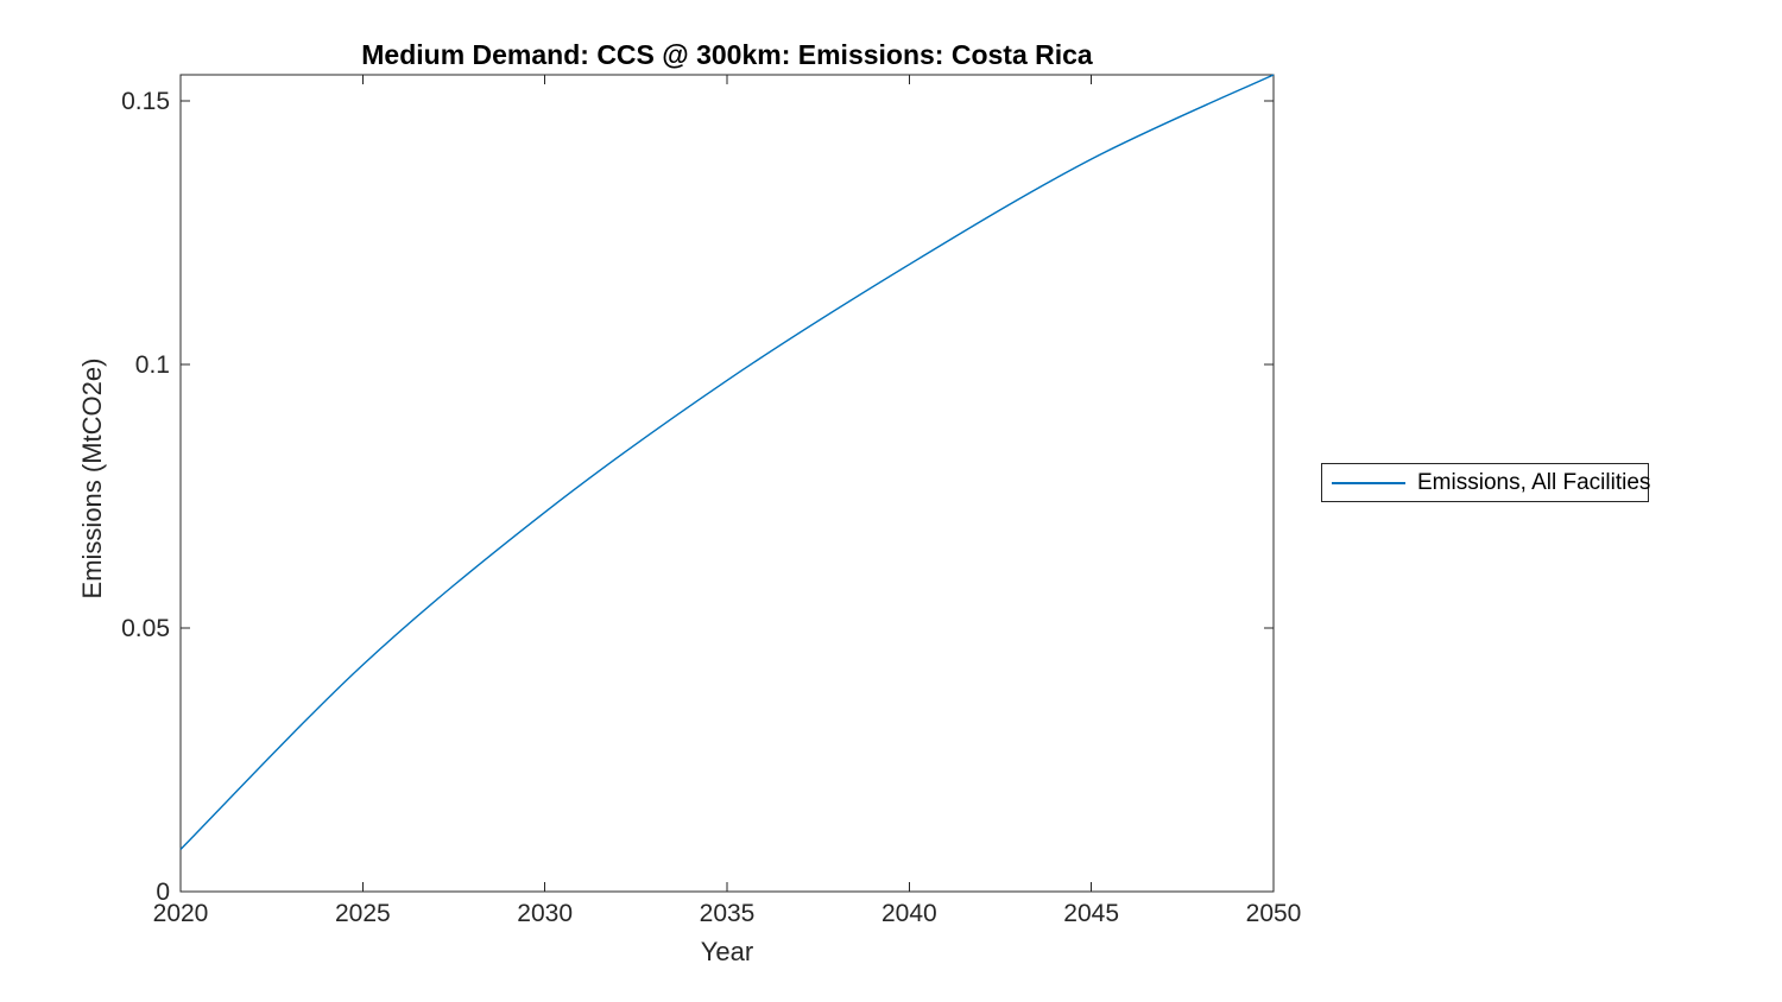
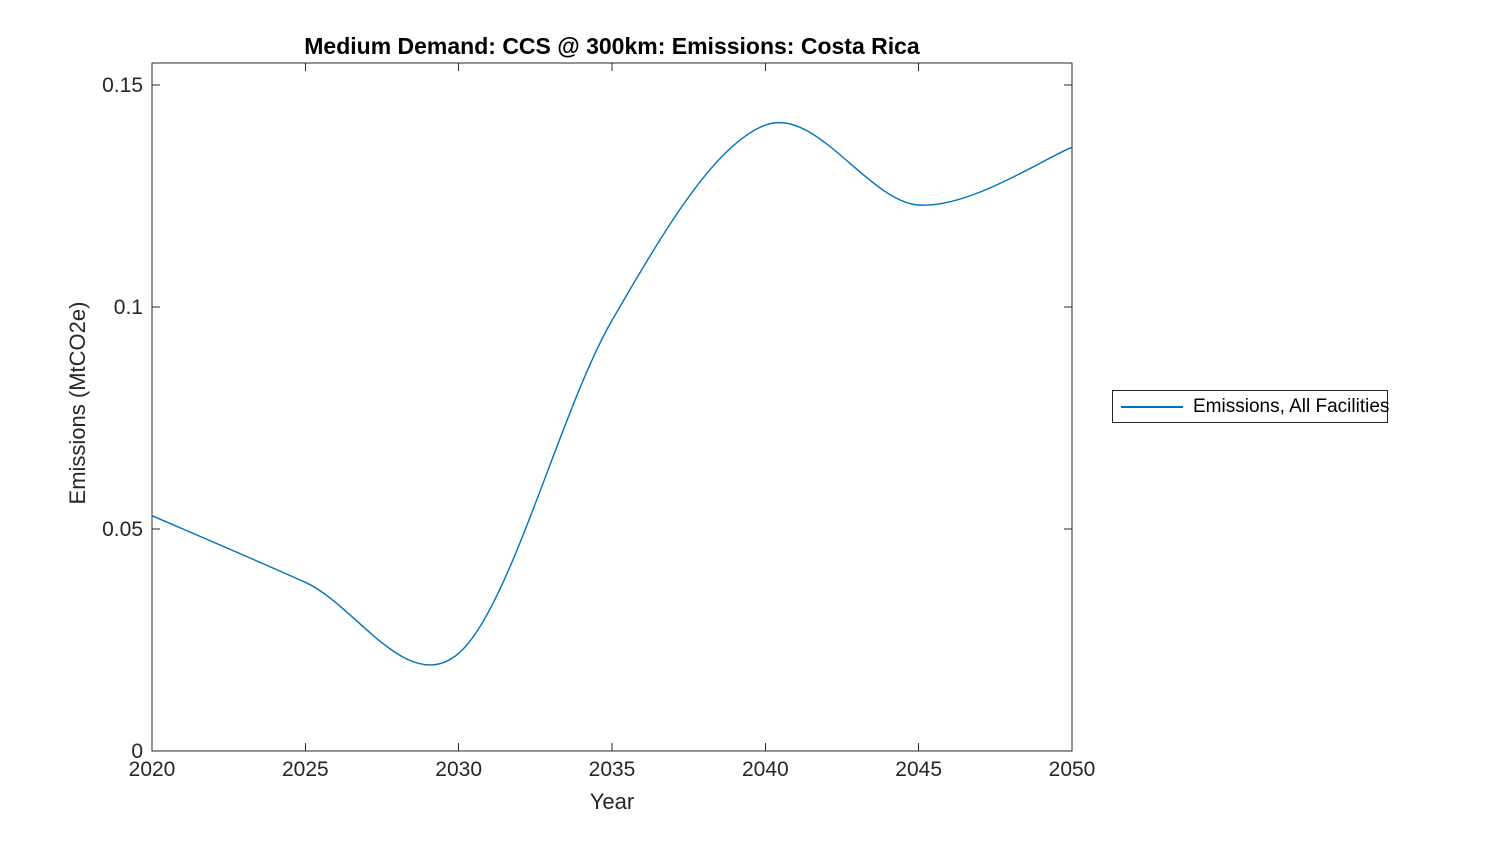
2020: 0.008 -> 0.053
2025: 0.043 -> 0.038
2030: 0.072 -> 0.022
2040: 0.119 -> 0.141
2045: 0.139 -> 0.123
2050: 0.155 -> 0.136
